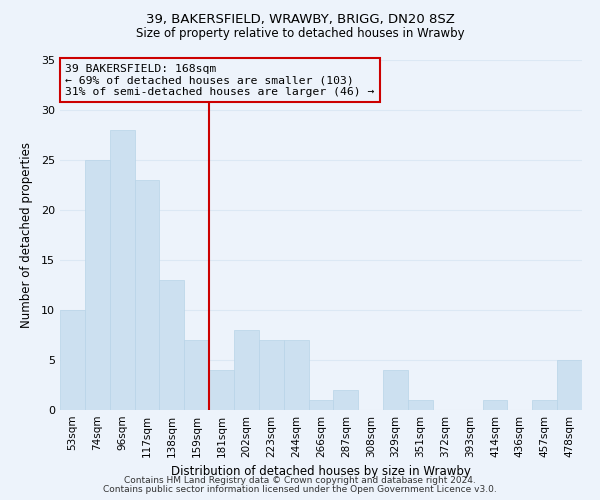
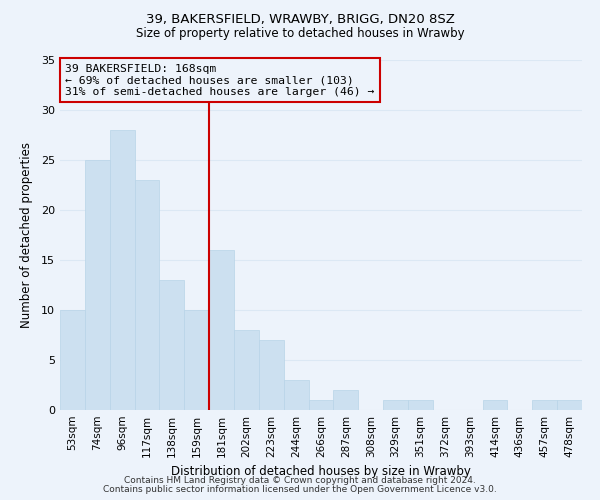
159sqm: 7 -> 10
181sqm: 4 -> 16
244sqm: 7 -> 3
329sqm: 4 -> 1
478sqm: 5 -> 1
